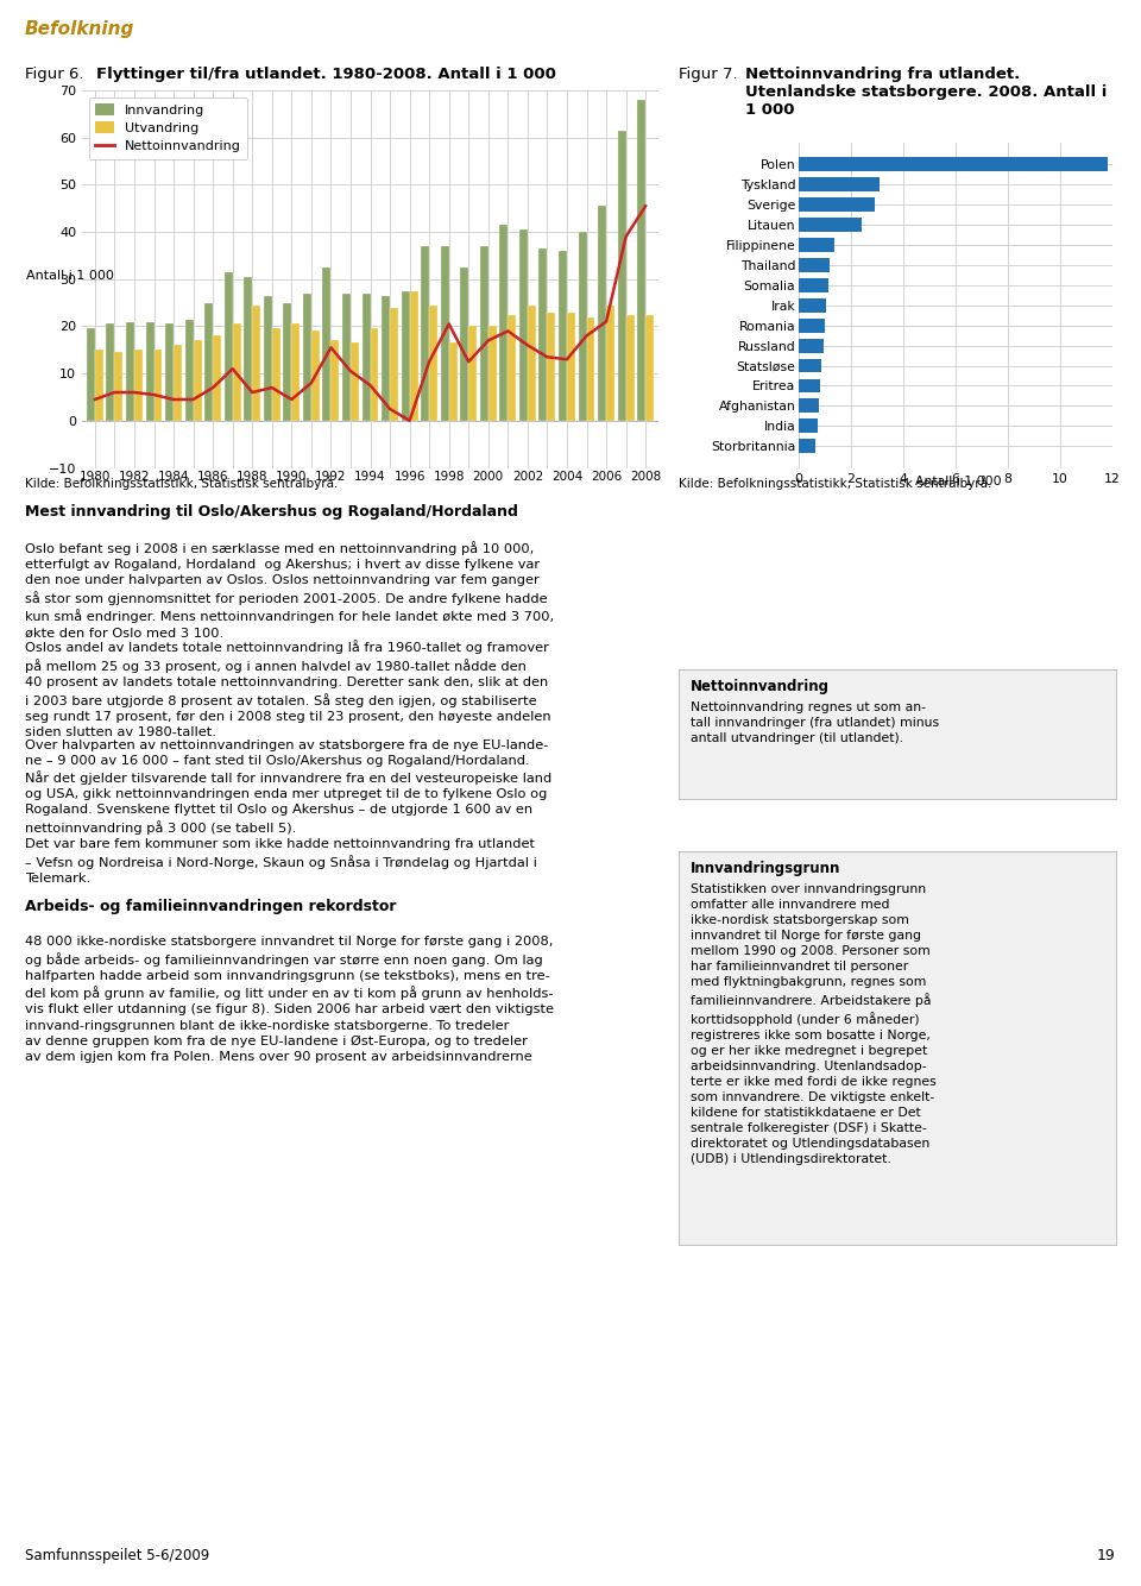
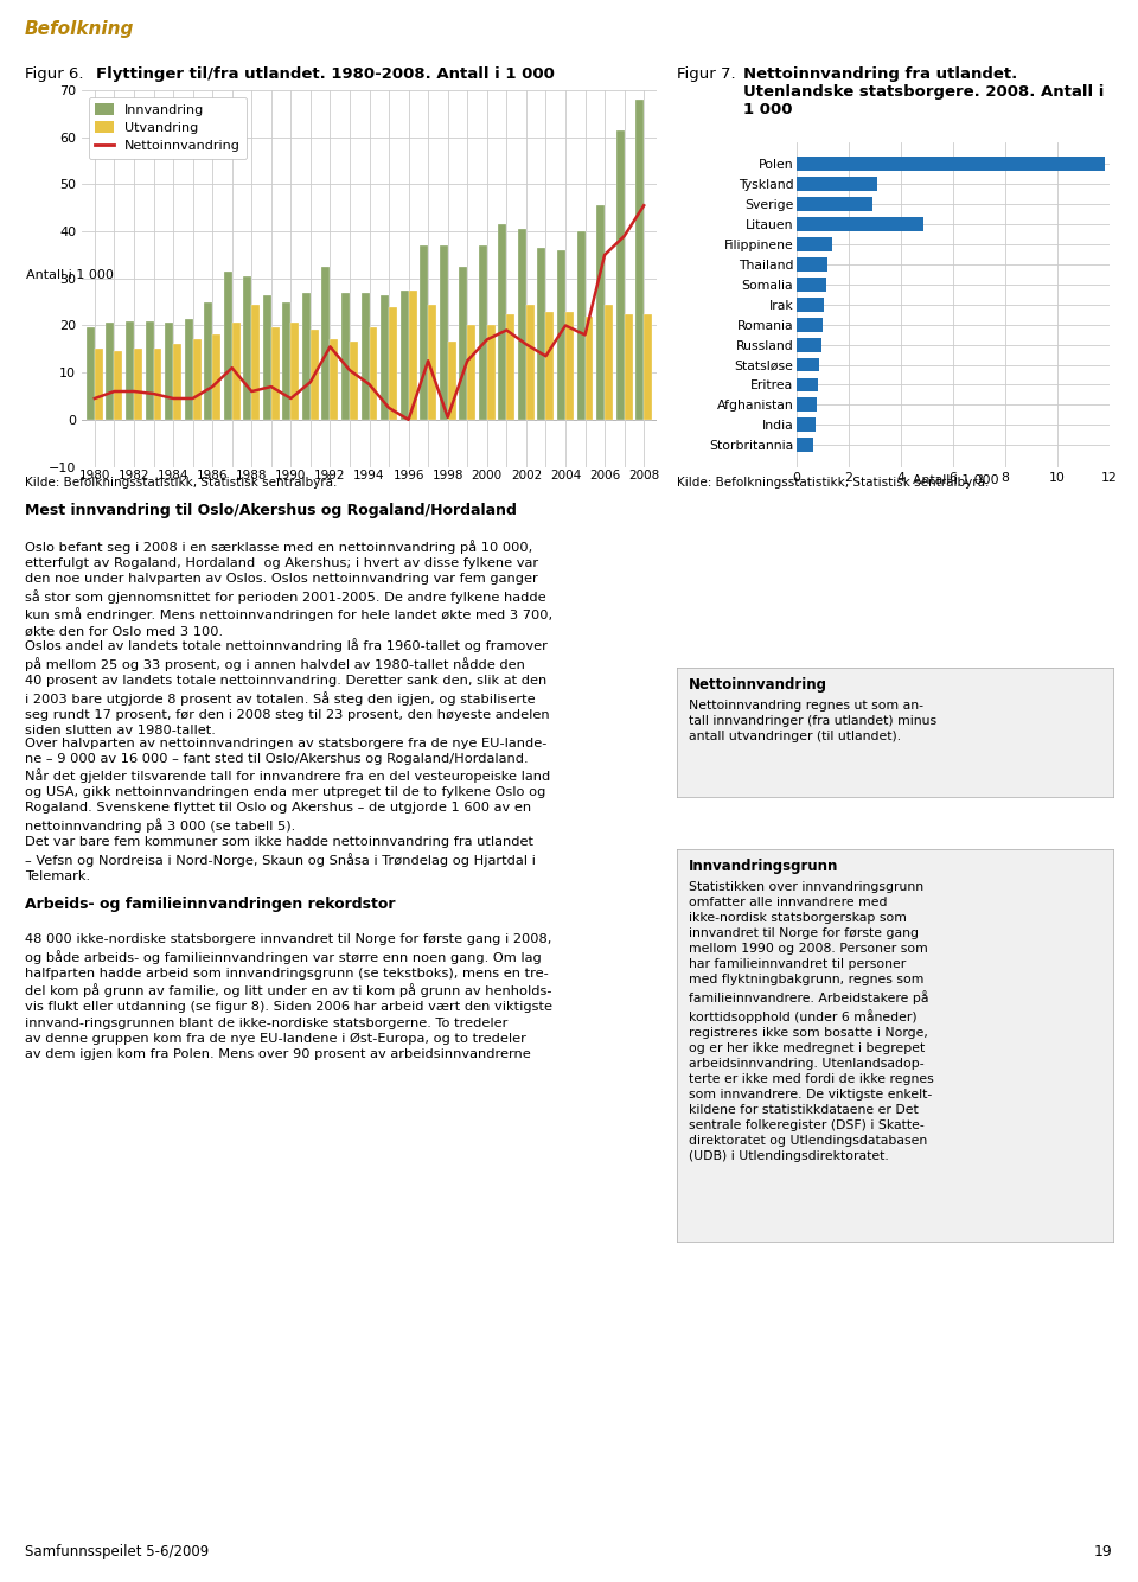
Nettoinnvandring/1998: 20.5 -> 0.5
Nettoinnvandring/2004: 13.0 -> 20.0
Nettoinnvandring/2006: 21.0 -> 35.0
Litauen: 2.40 -> 4.85
